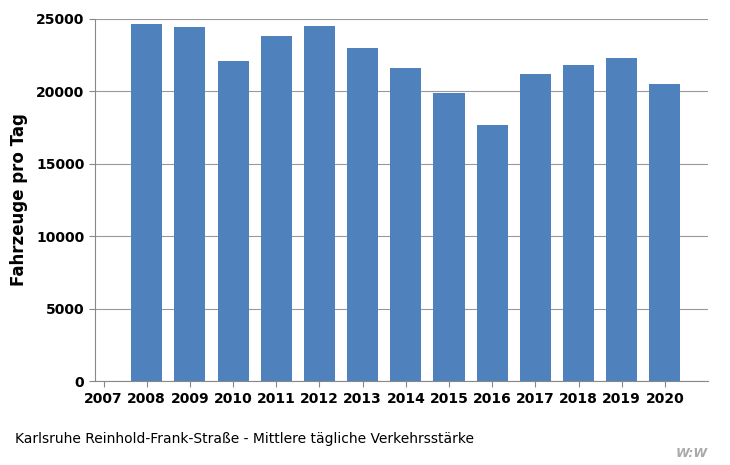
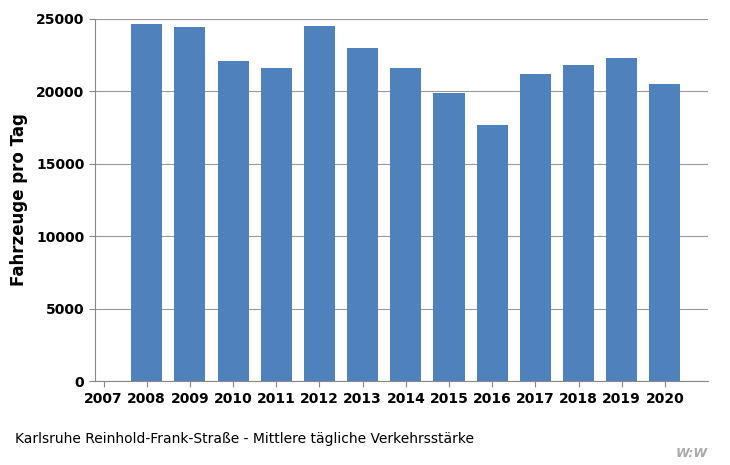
2011: 23800 -> 21600
